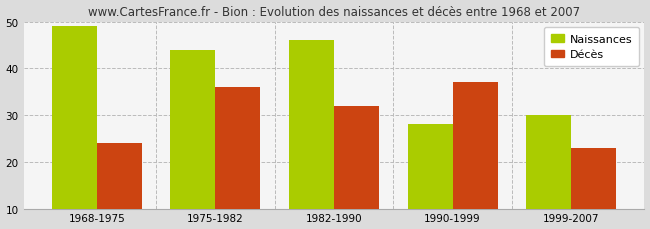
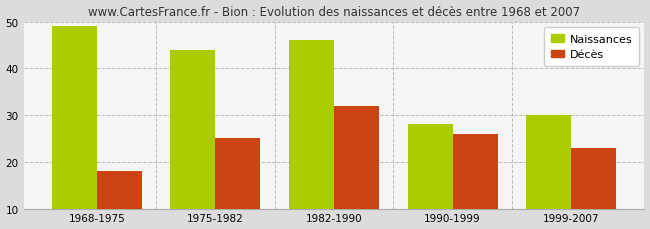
Décès/1968-1975: 24 -> 18
Décès/1975-1982: 36 -> 25
Décès/1990-1999: 37 -> 26
